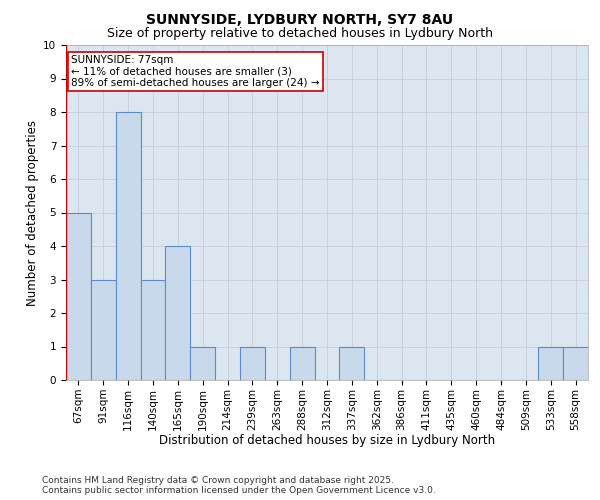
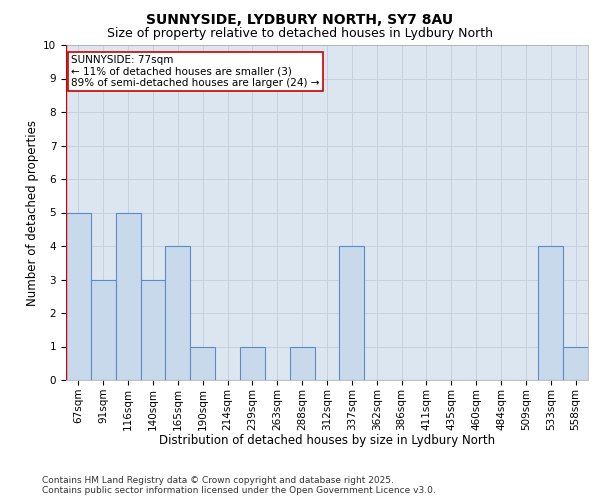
116sqm: 8 -> 5
337sqm: 1 -> 4
533sqm: 1 -> 4
